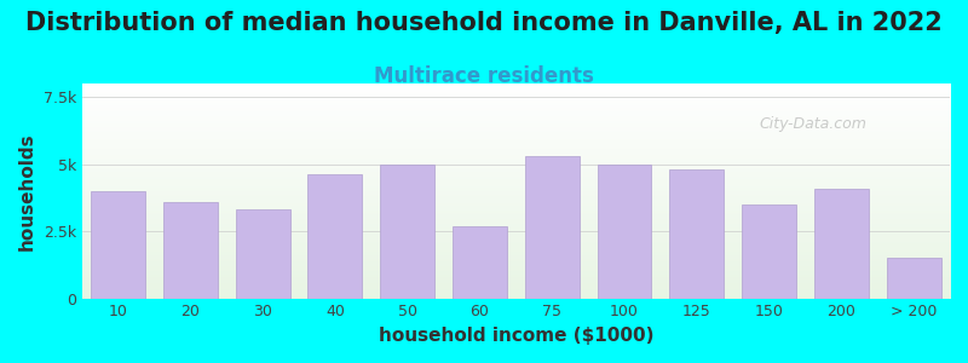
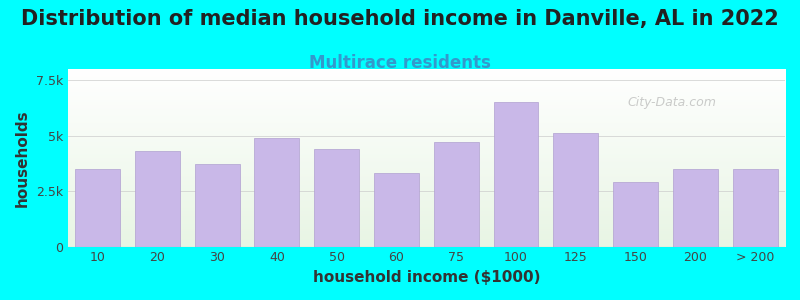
10: 4.0k -> 3.5k
20: 3.6k -> 4.3k
30: 3.3k -> 3.7k
40: 4.6k -> 4.9k
50: 5.0k -> 4.4k
60: 2.7k -> 3.3k
75: 5.3k -> 4.7k
100: 5.0k -> 6.5k
125: 4.8k -> 5.1k
150: 3.5k -> 2.9k
200: 4.1k -> 3.5k
> 200: 1.5k -> 3.5k
